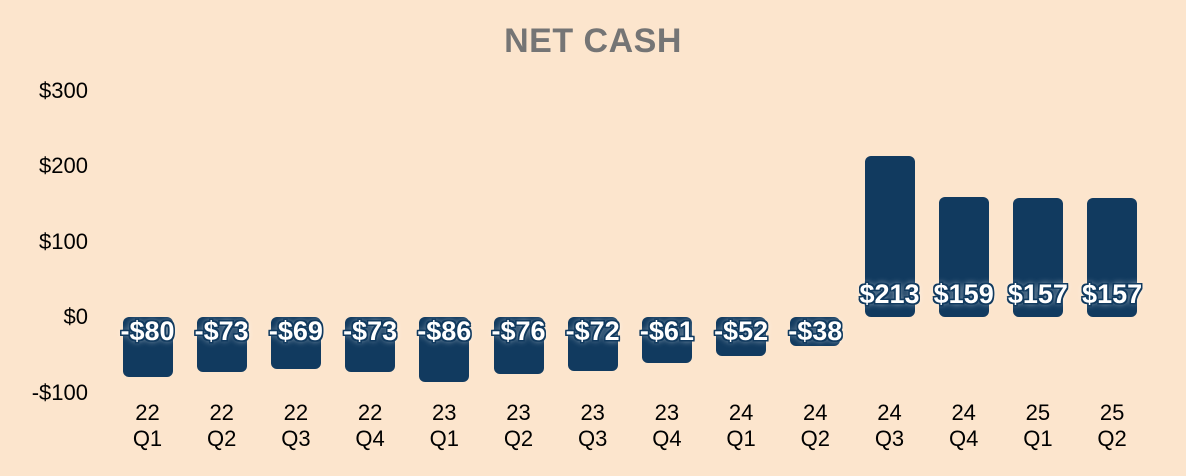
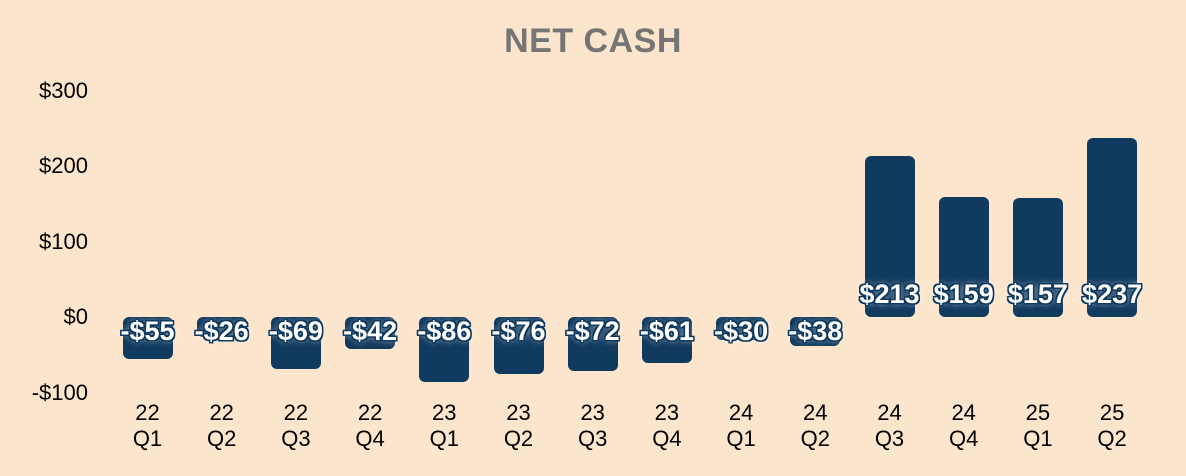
22 Q1: -$80 -> -$55
22 Q2: -$73 -> -$26
22 Q4: -$73 -> -$42
24 Q1: -$52 -> -$30
25 Q2: $157 -> $237
